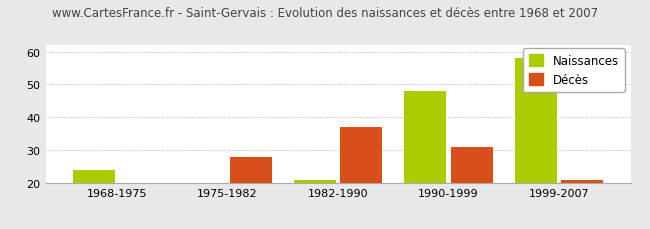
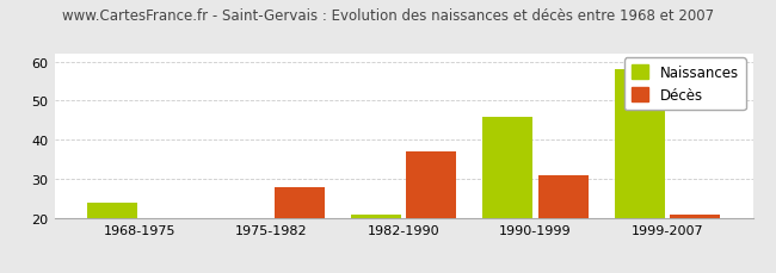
Naissances/1990-1999: 48 -> 46
